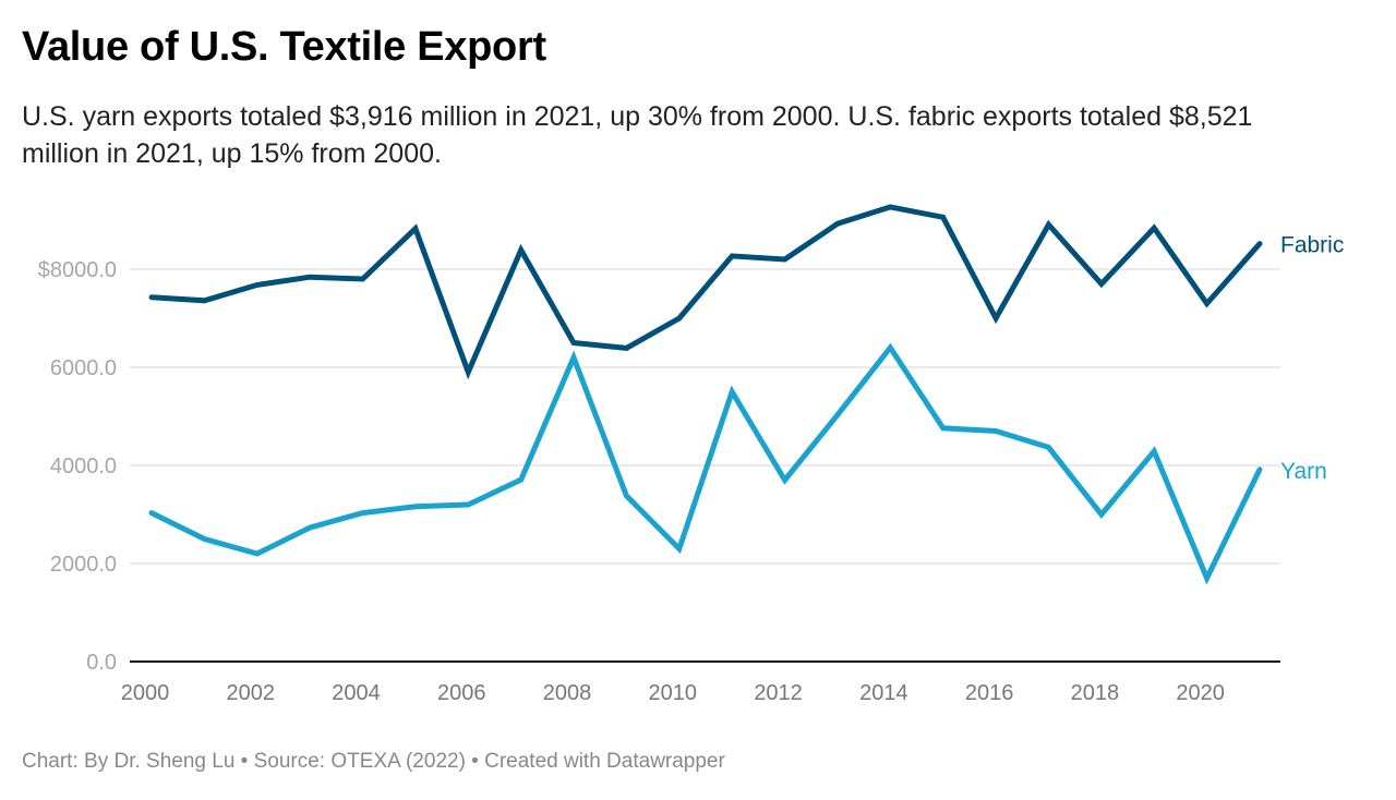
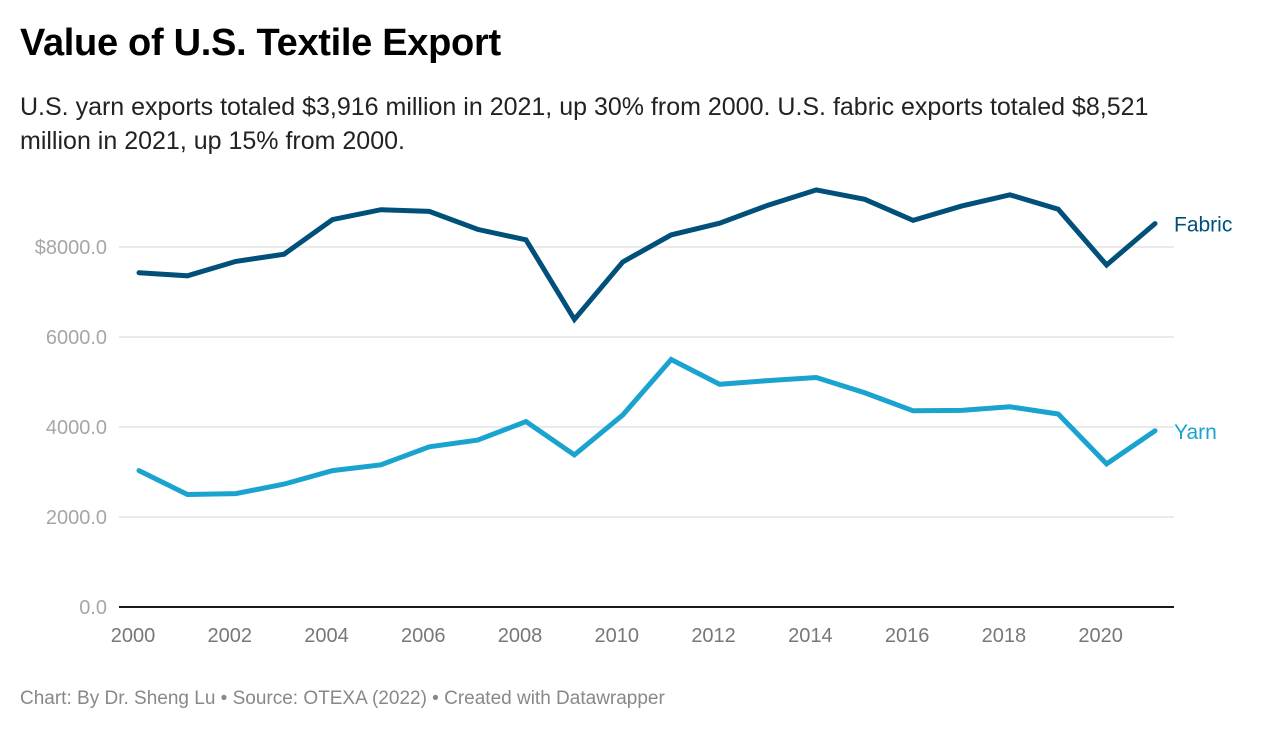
Yarn/2002: $2200 -> $2500
Fabric/2004: $7800 -> $8600
Fabric/2006: $5900 -> $8800
Yarn/2006: $3200 -> $3600
Fabric/2008: $6500 -> $8200
Yarn/2008: $6200 -> $4100
Fabric/2010: $7000 -> $7700
Yarn/2010: $2300 -> $4300
Fabric/2012: $8200 -> $8500
Yarn/2012: $3700 -> $5000
Yarn/2014: $6400 -> $5100
Fabric/2016: $7000 -> $8600
Yarn/2016: $4700 -> $4400
Fabric/2018: $7700 -> $9200
Yarn/2018: $3000 -> $4400
Fabric/2020: $7300 -> $7600
Yarn/2020: $1700 -> $3200
